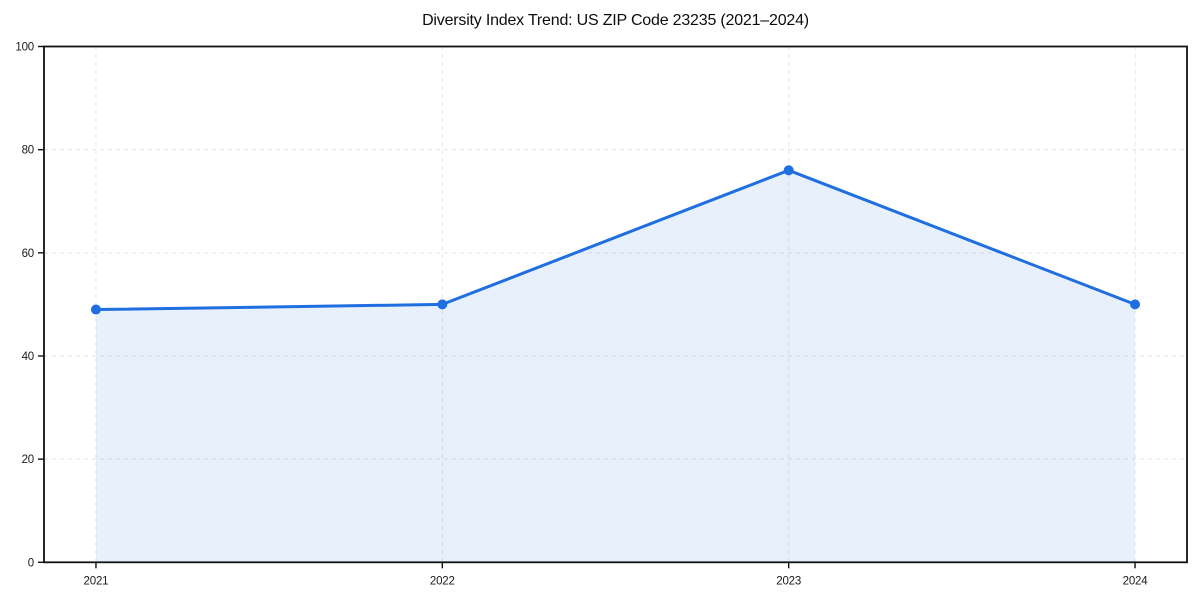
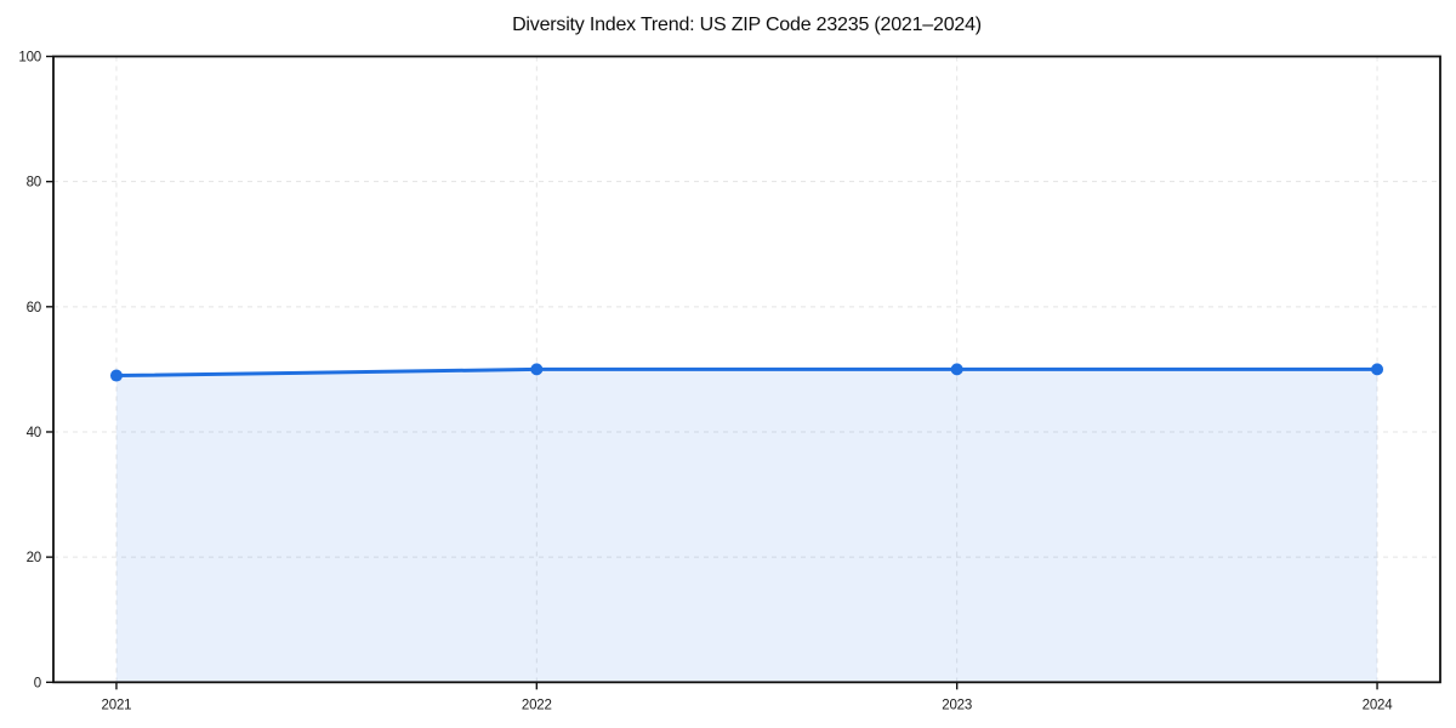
2023: 76 -> 50
